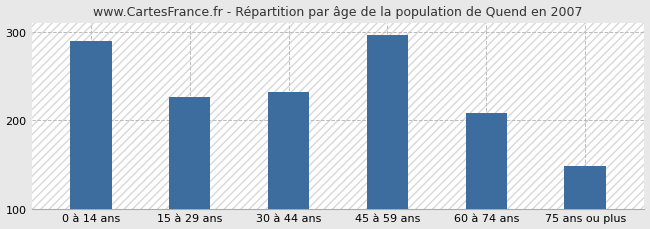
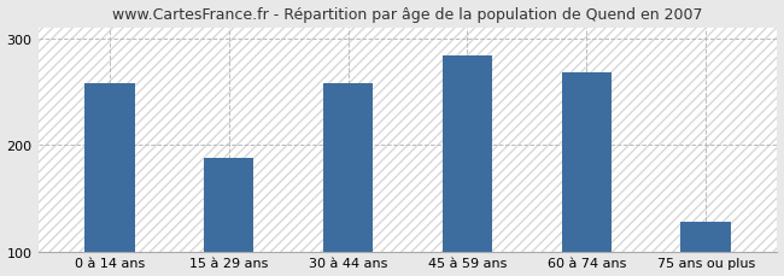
0 à 14 ans: 290 -> 258
15 à 29 ans: 226 -> 188
30 à 44 ans: 232 -> 258
45 à 59 ans: 296 -> 284
60 à 74 ans: 208 -> 268
75 ans ou plus: 148 -> 128
